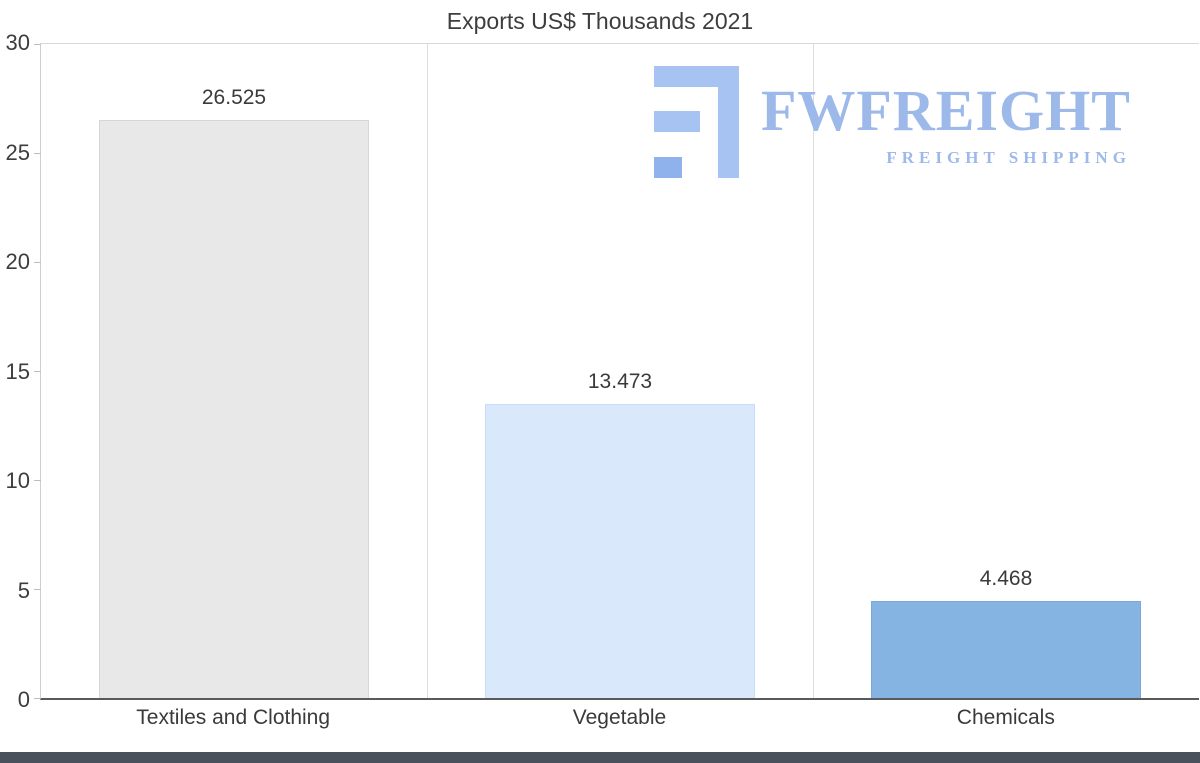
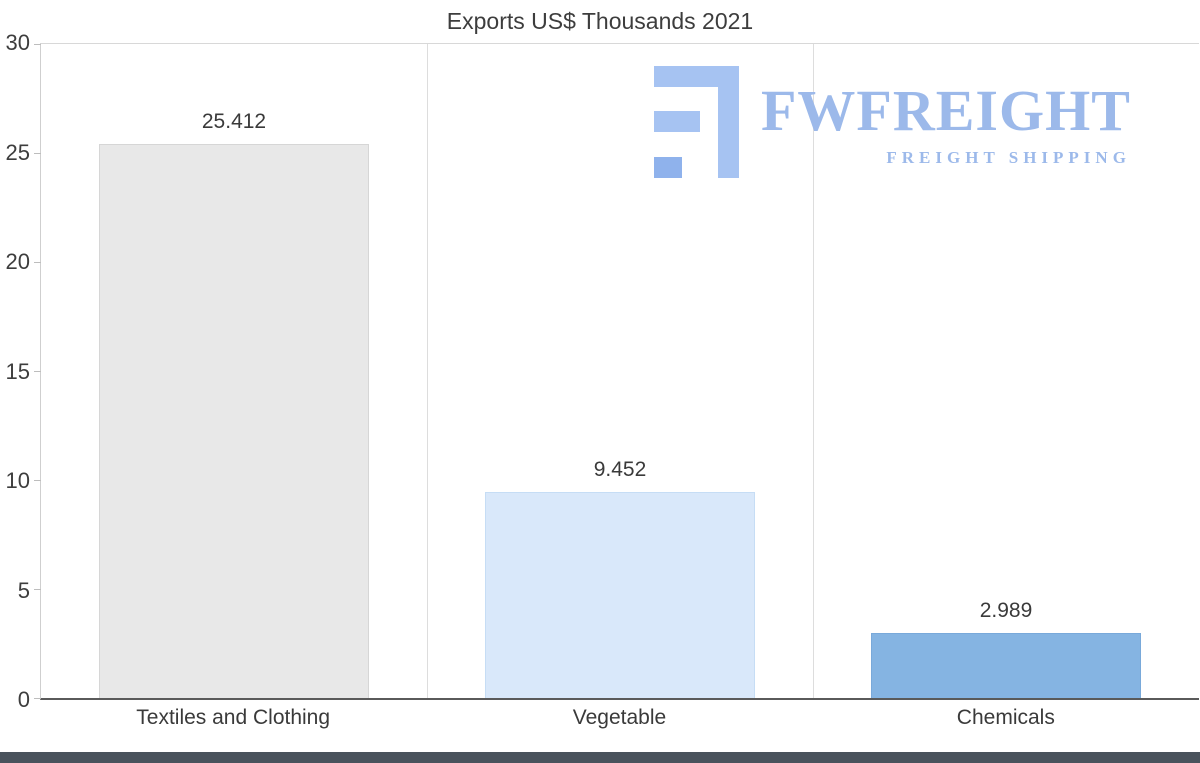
Textiles and Clothing: 26.525 -> 25.412
Vegetable: 13.473 -> 9.452
Chemicals: 4.468 -> 2.989
